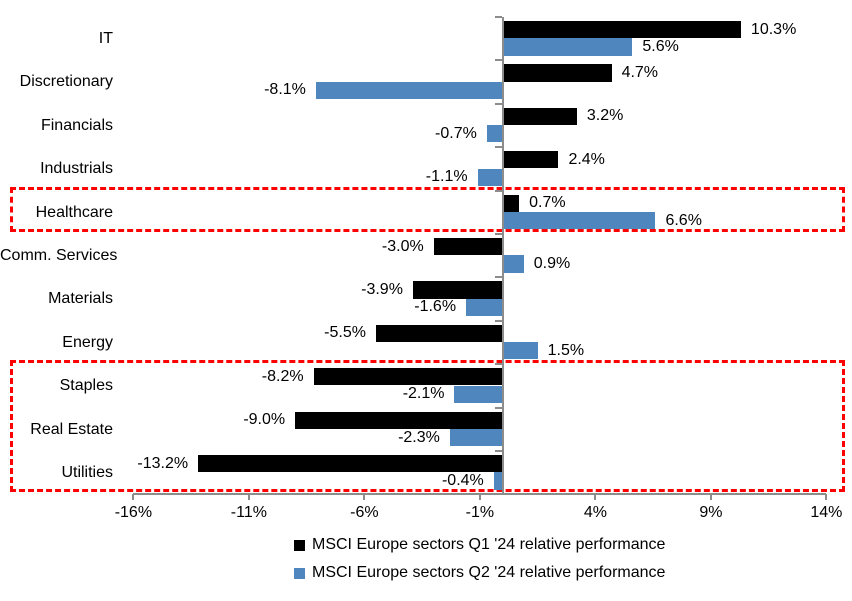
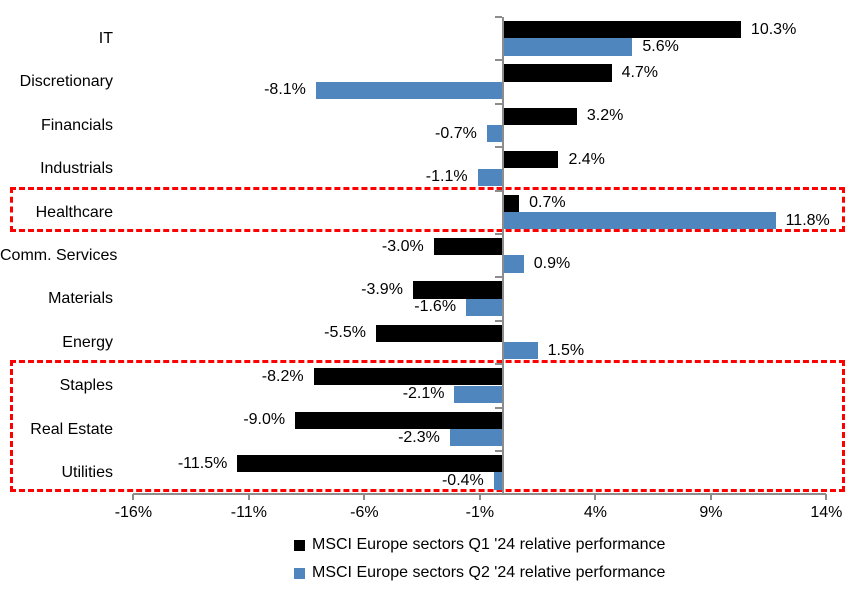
MSCI Europe sectors Q2 '24 relative performance/Healthcare: 6.6% -> 11.8%
MSCI Europe sectors Q1 '24 relative performance/Utilities: -13.2% -> -11.5%
